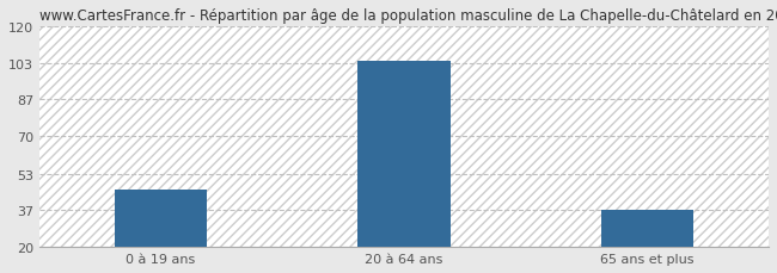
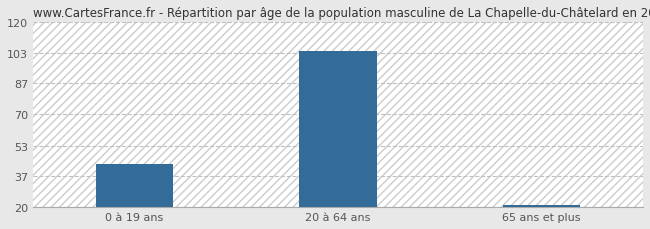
0 à 19 ans: 46 -> 43
65 ans et plus: 37 -> 21
